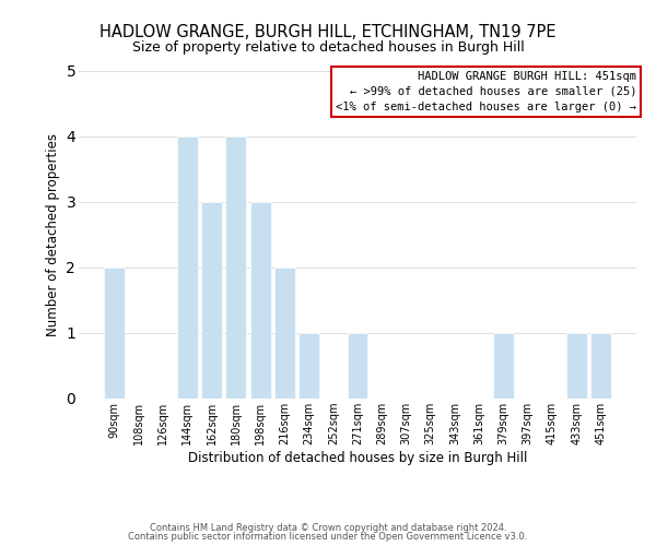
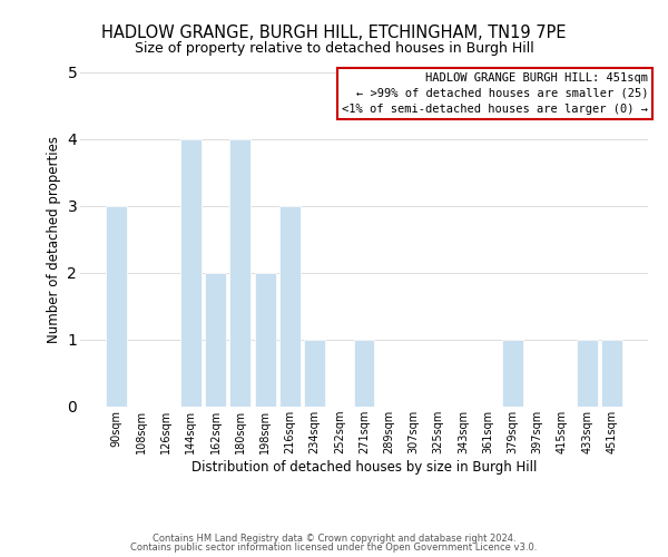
90sqm: 2 -> 3
162sqm: 3 -> 2
198sqm: 3 -> 2
216sqm: 2 -> 3
